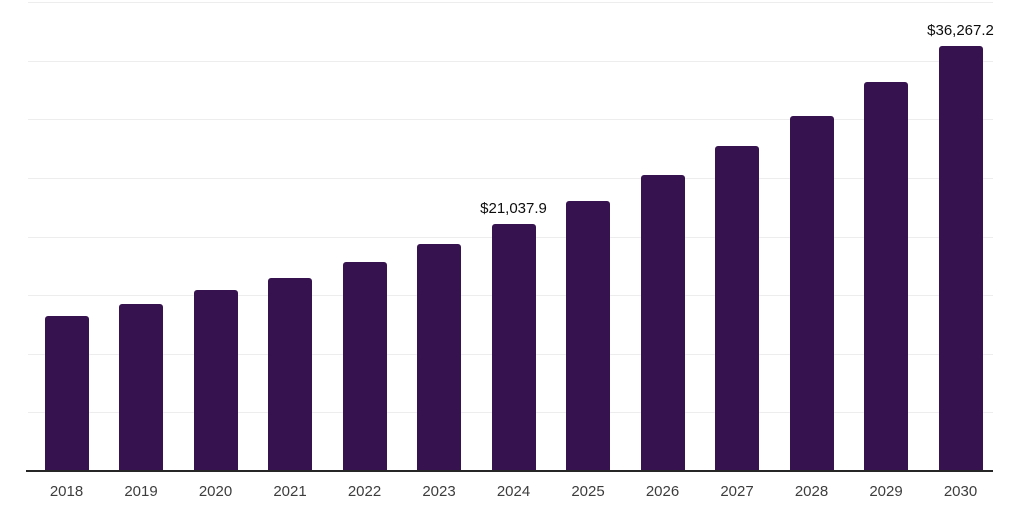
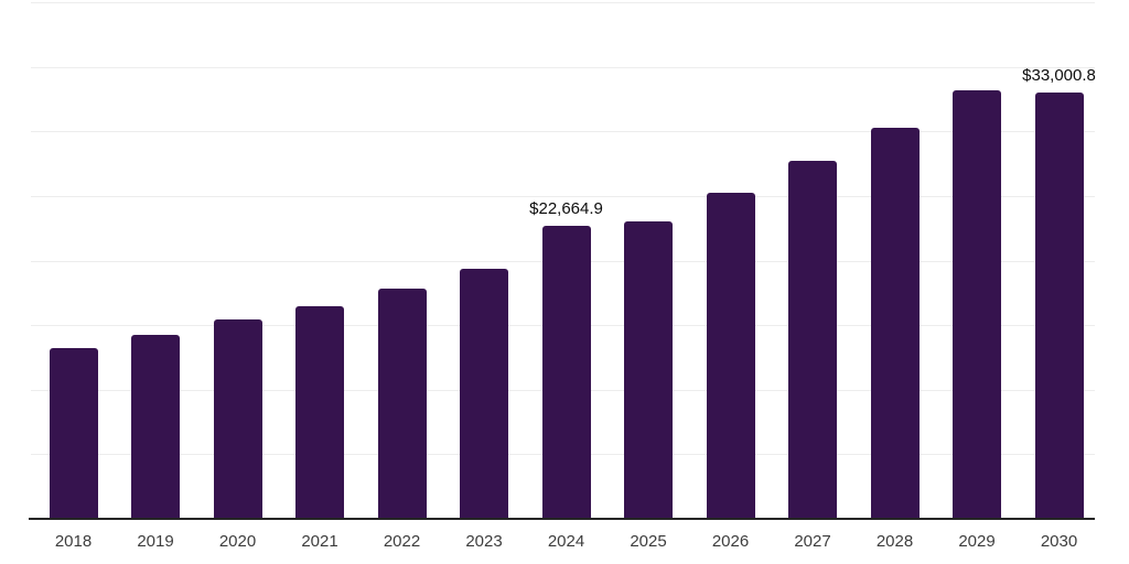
2024: $21,037.9 -> $22,664.9
2030: $36,267.2 -> $33,000.8
